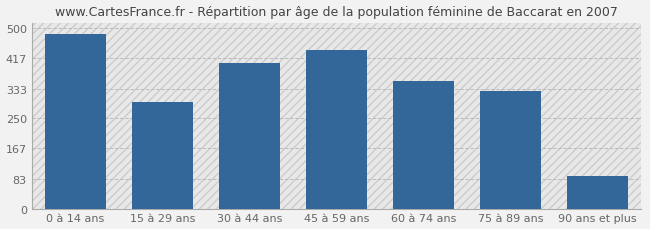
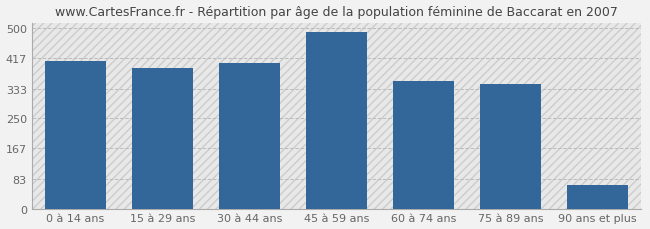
0 à 14 ans: 485 -> 410
15 à 29 ans: 295 -> 390
45 à 59 ans: 440 -> 490
75 à 89 ans: 325 -> 345
90 ans et plus: 90 -> 65
